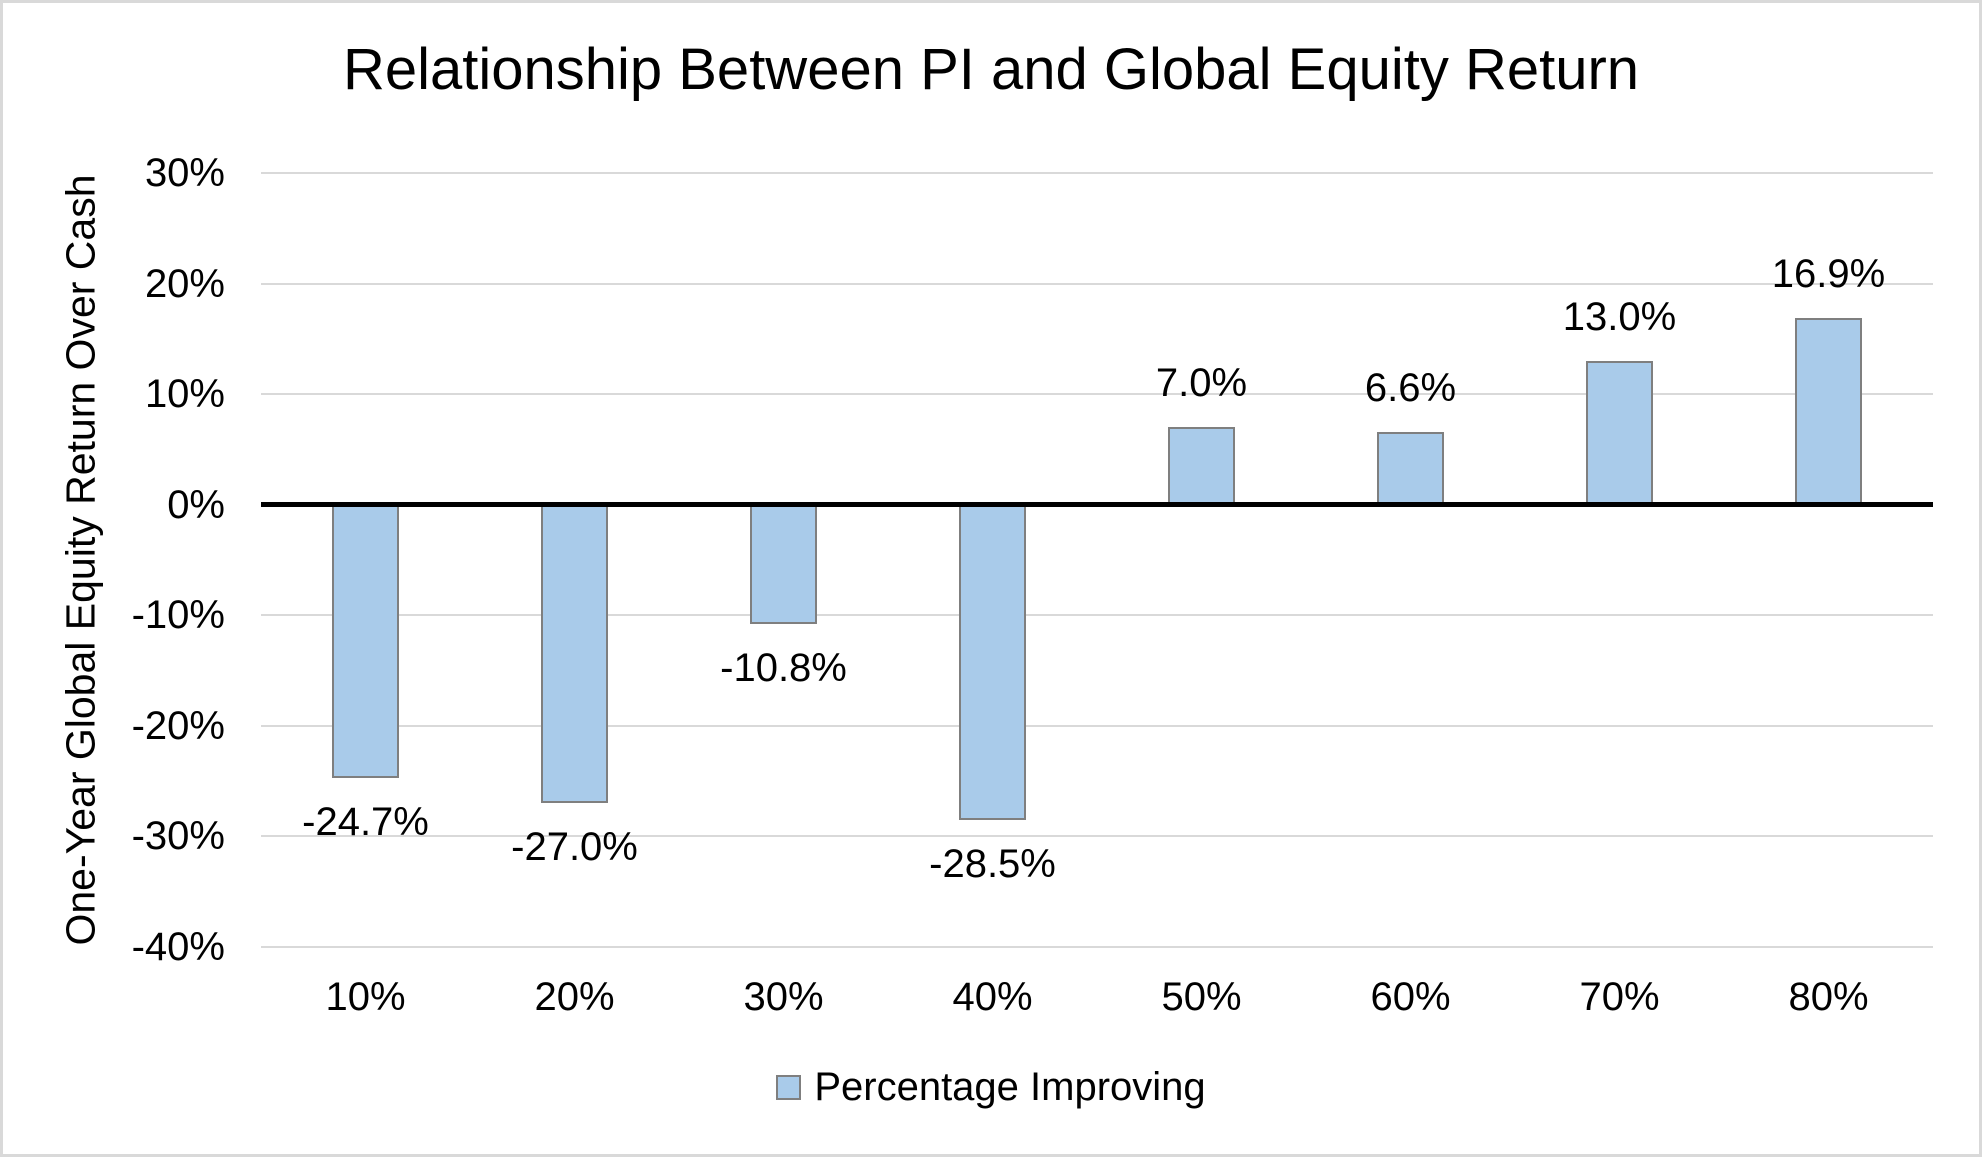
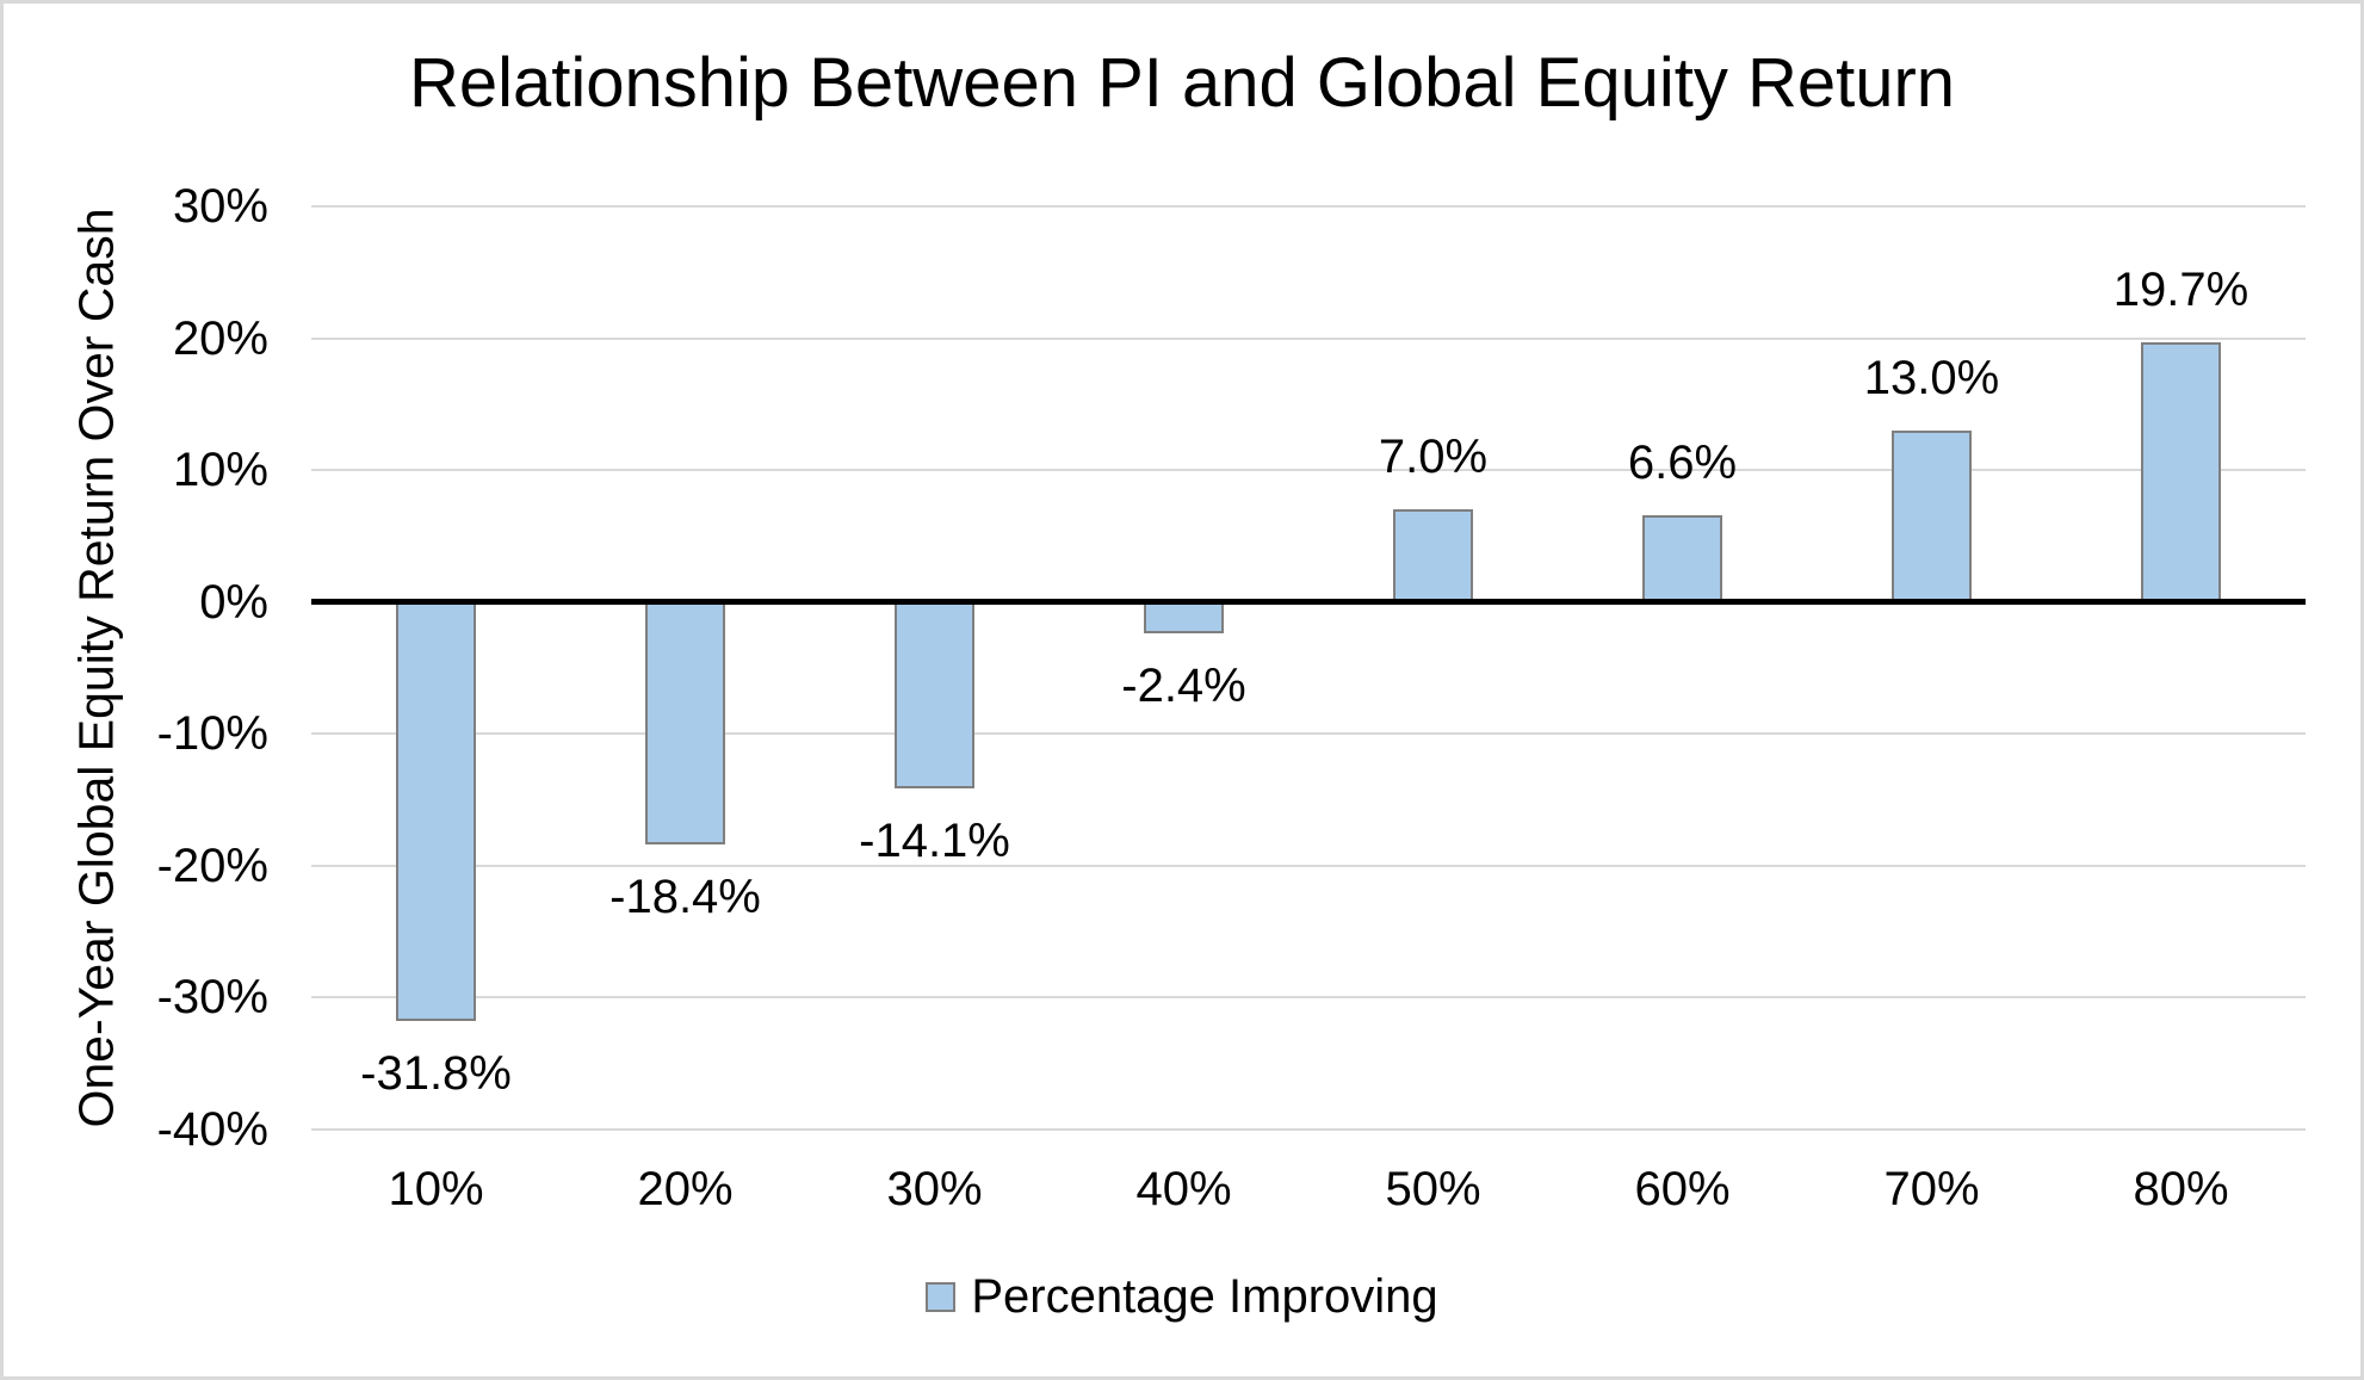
10%: -24.7% -> -31.8%
20%: -27.0% -> -18.4%
30%: -10.8% -> -14.1%
40%: -28.5% -> -2.4%
80%: 16.9% -> 19.7%
